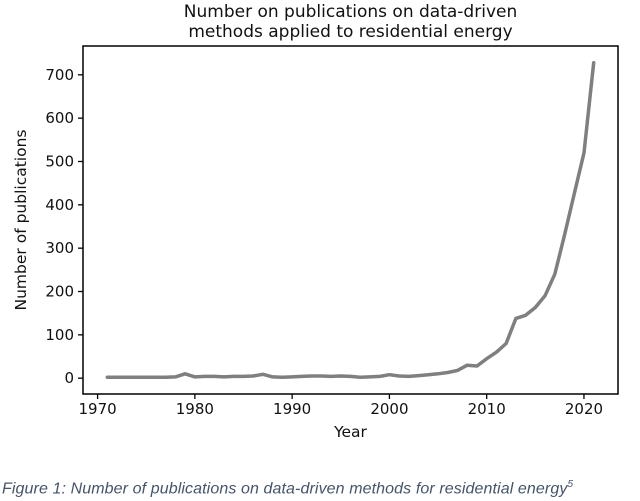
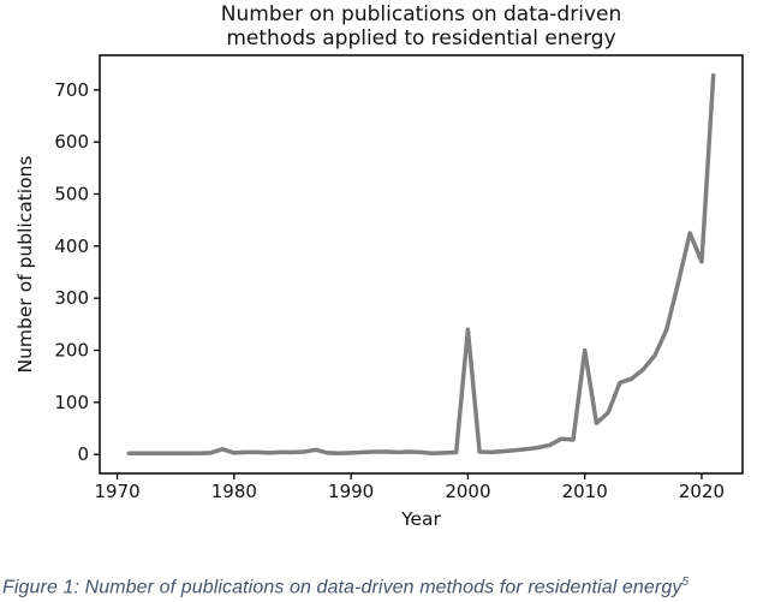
2000: 10 -> 240
2010: 40 -> 200
2020: 520 -> 370
